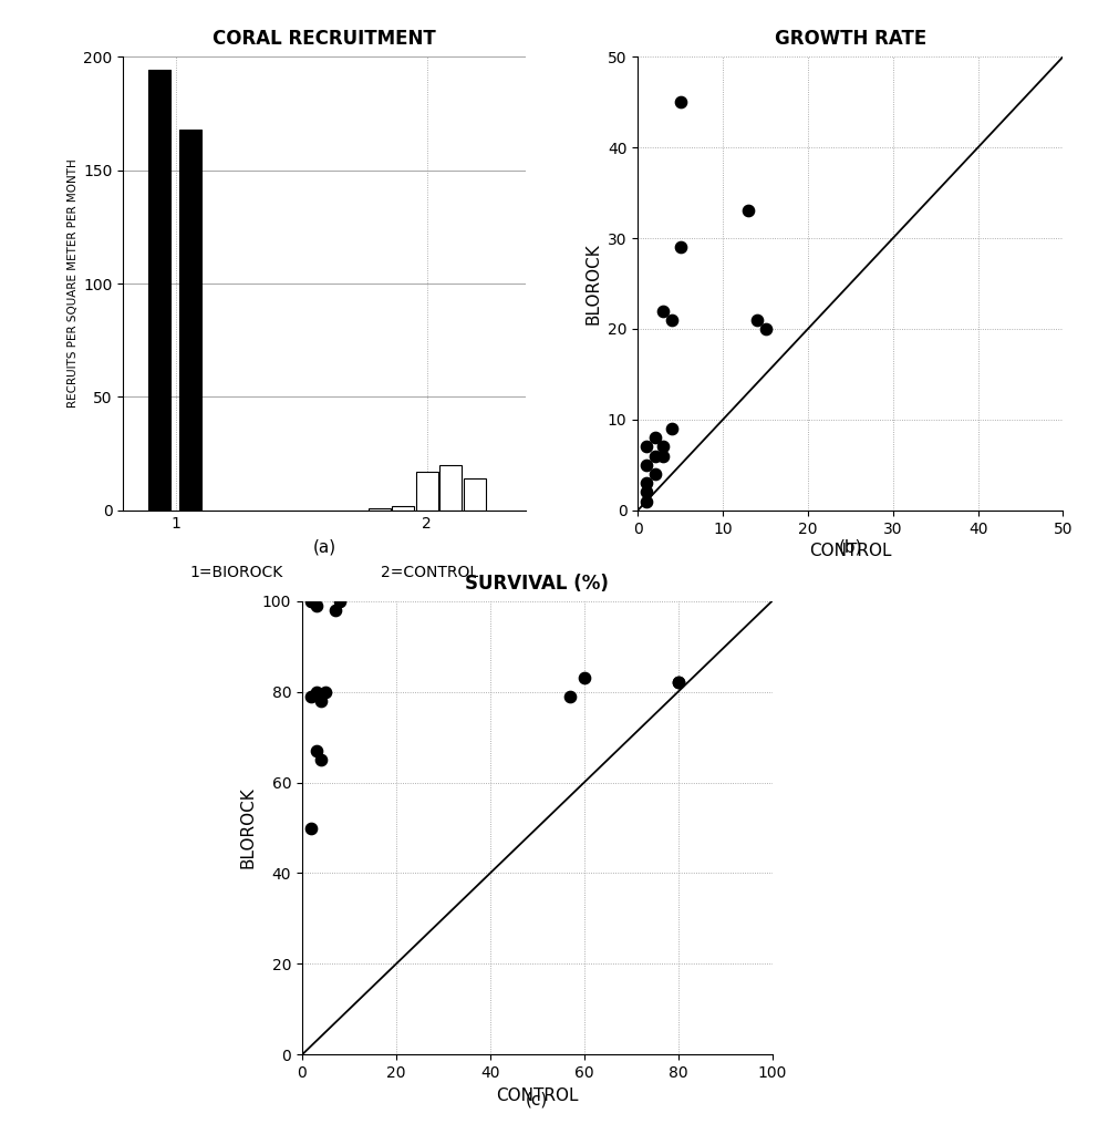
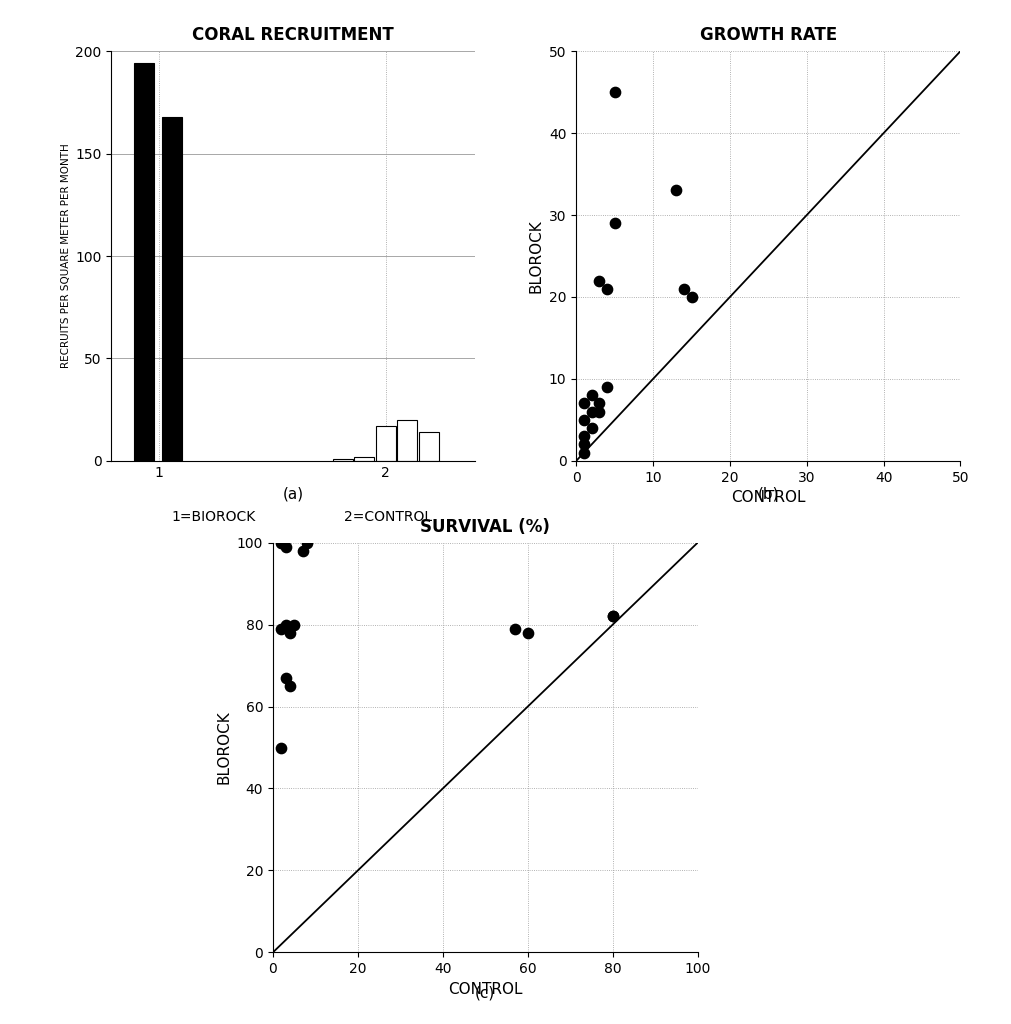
SURVIVAL (%)/60: 83 -> 78
